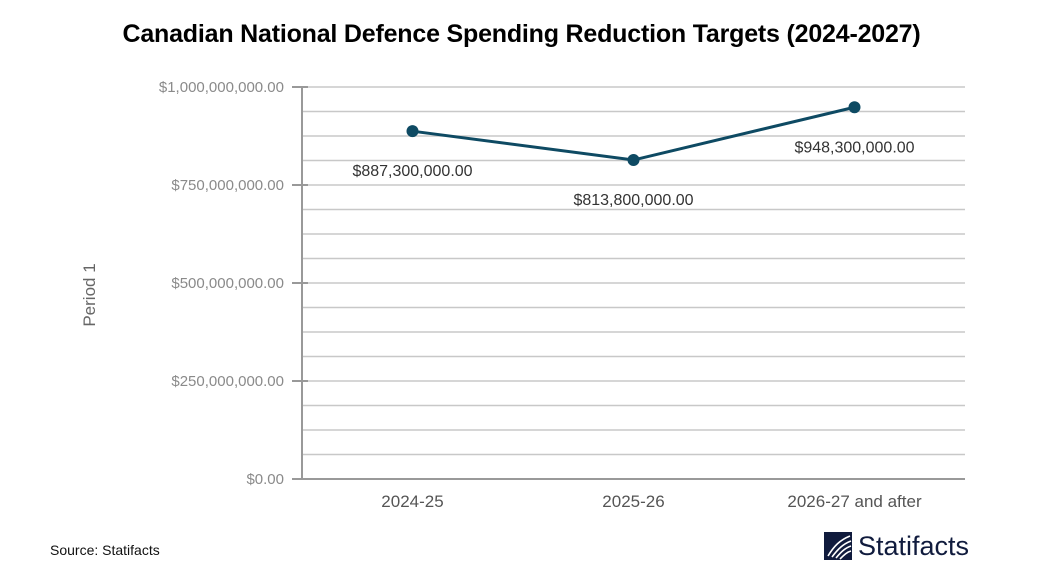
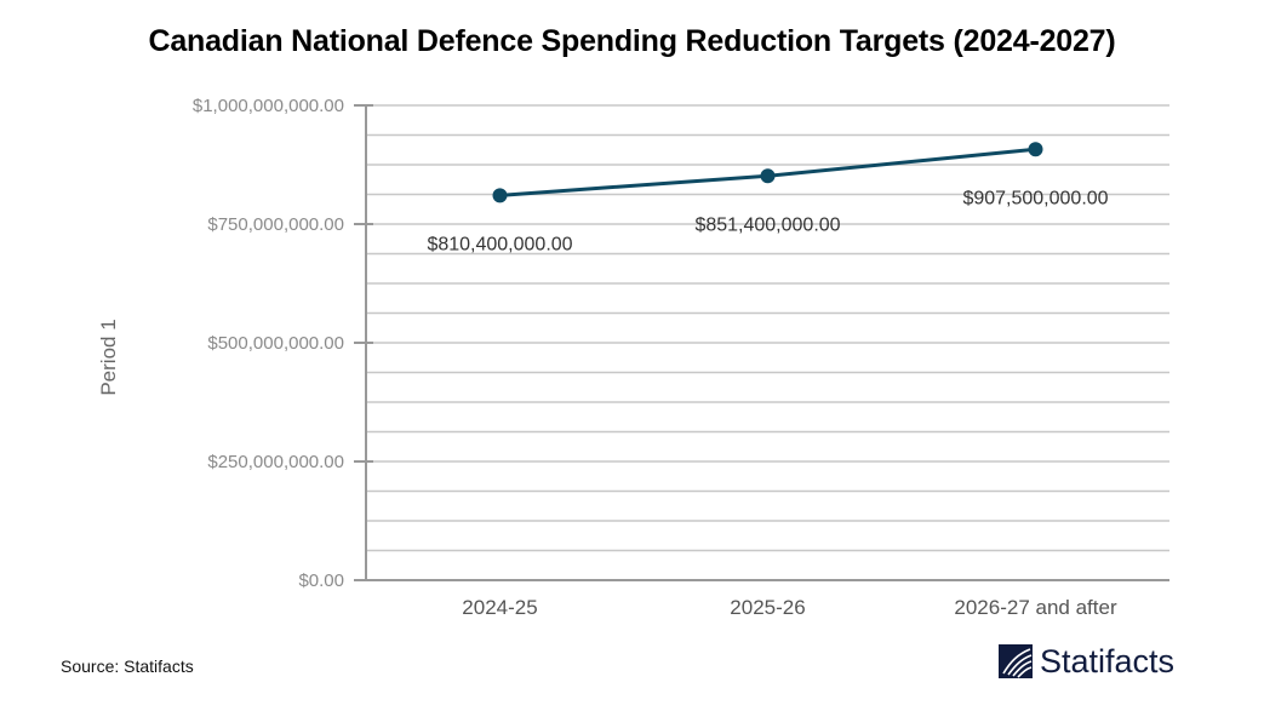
2024-25: $887,300,000.00 -> $810,400,000.00
2025-26: $813,800,000.00 -> $851,400,000.00
2026-27 and after: $948,300,000.00 -> $907,500,000.00
